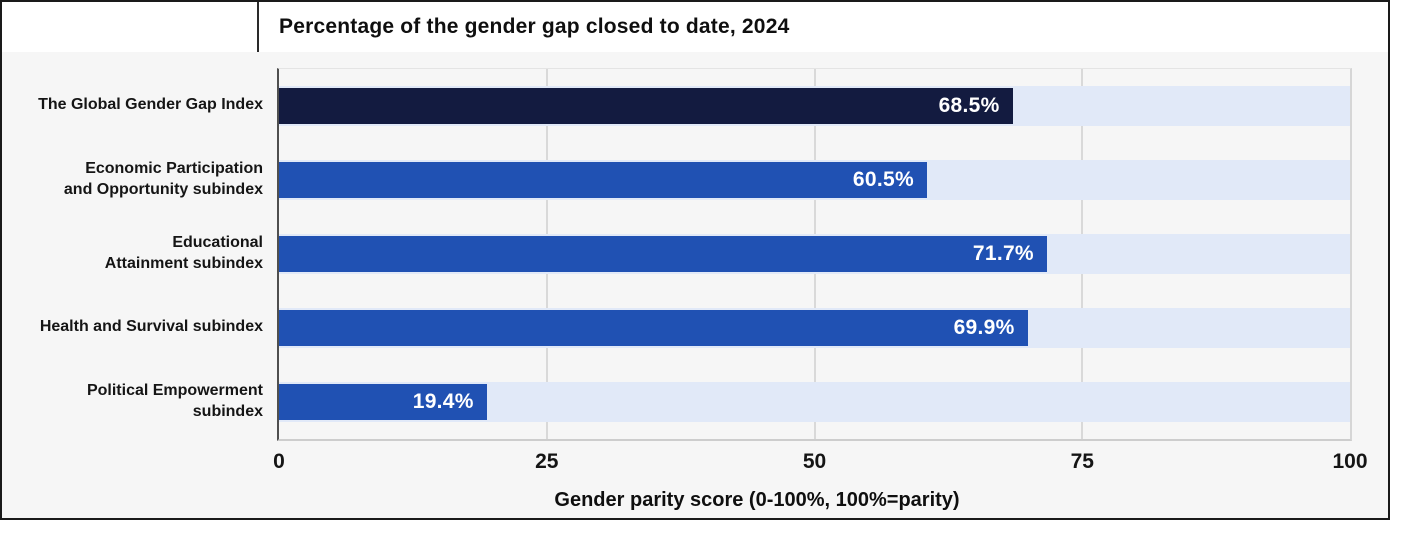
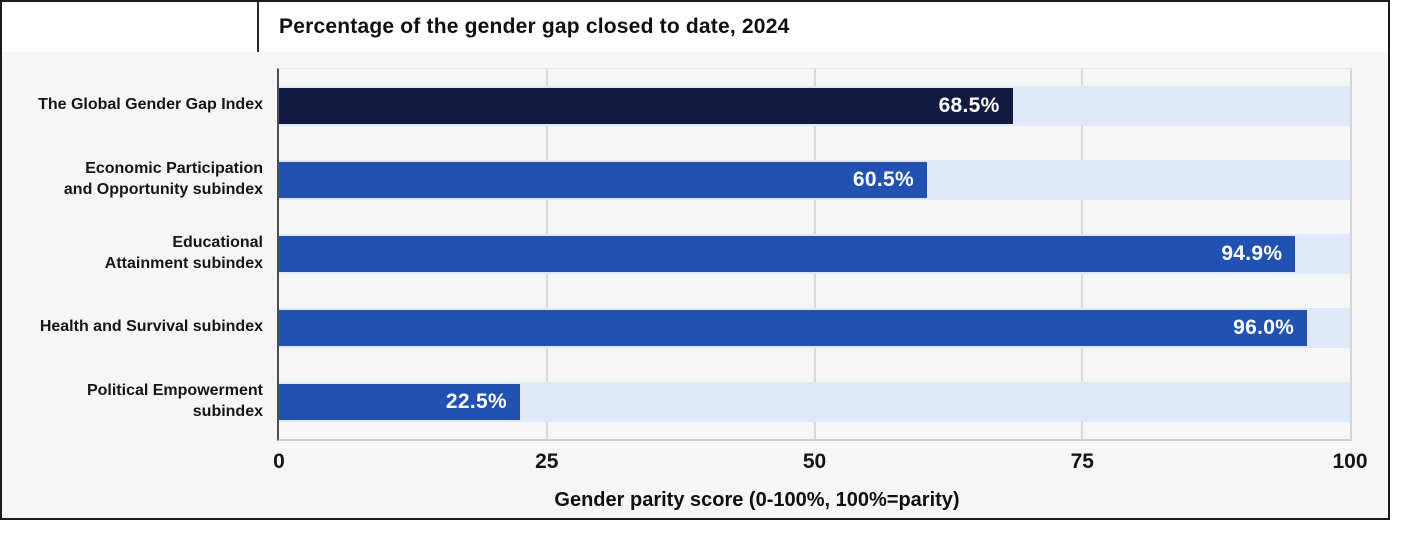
Educational Attainment subindex: 71.7% -> 94.9%
Health and Survival subindex: 69.9% -> 96.0%
Political Empowerment subindex: 19.4% -> 22.5%
